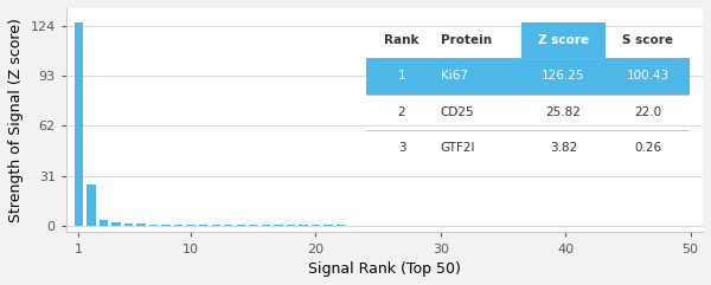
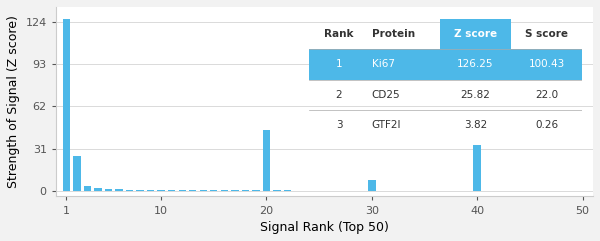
20: 0 -> 45
30: 0 -> 8
40: 0 -> 34
